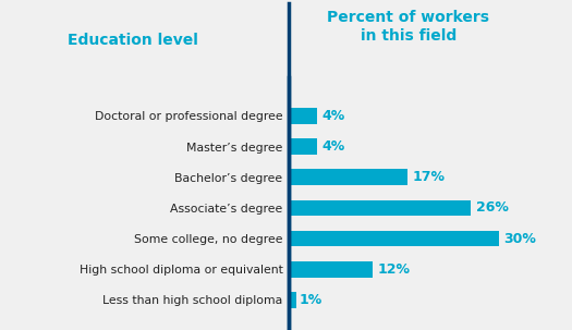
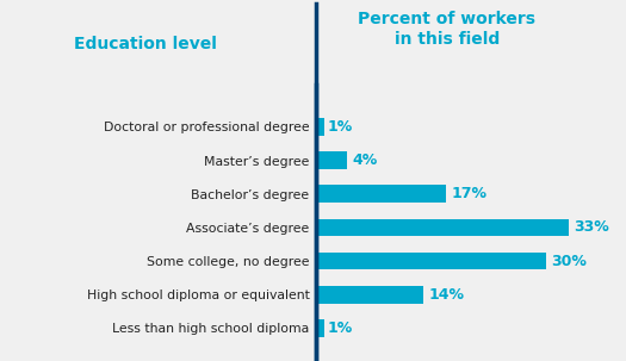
Doctoral or professional degree: 4% -> 1%
Associate’s degree: 26% -> 33%
High school diploma or equivalent: 12% -> 14%
